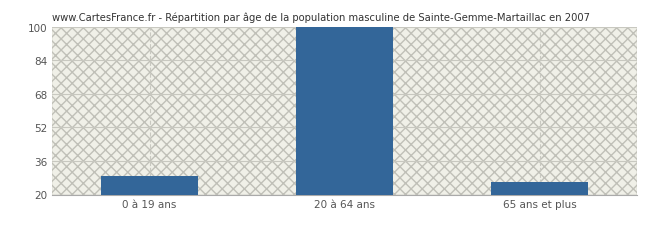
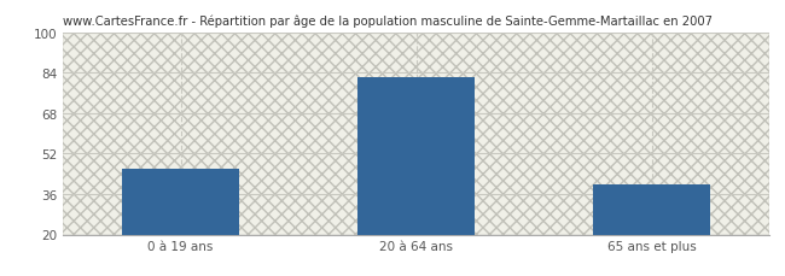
0 à 19 ans: 29 -> 46
20 à 64 ans: 100 -> 82
65 ans et plus: 26 -> 40
